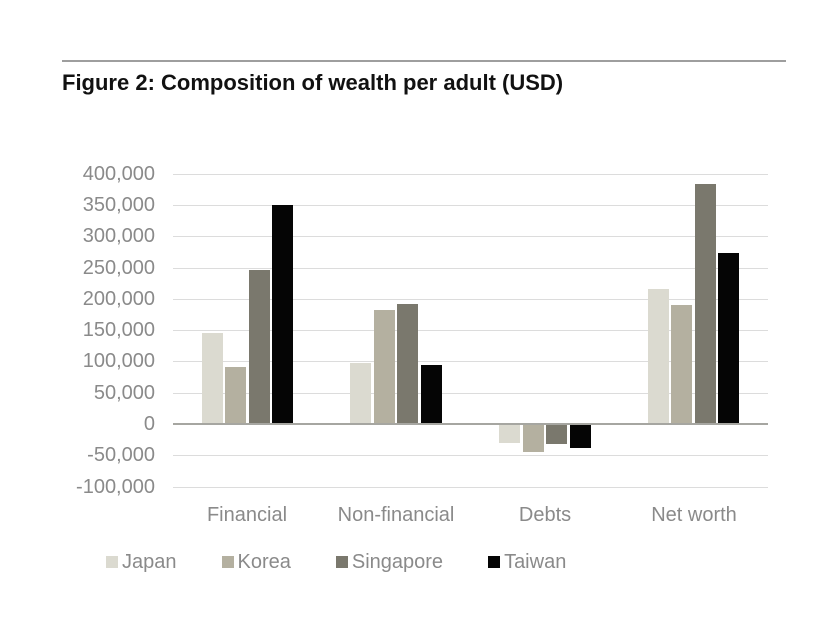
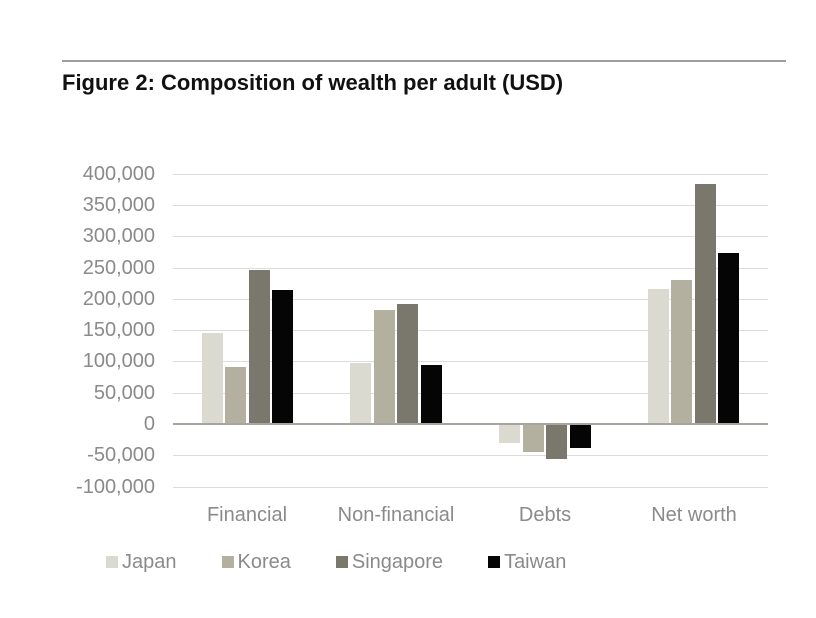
Taiwan/Financial: 350000 -> 210000
Singapore/Debts: -30000 -> -60000
Korea/Net worth: 190000 -> 230000
